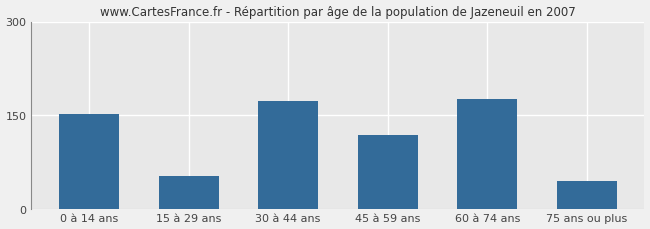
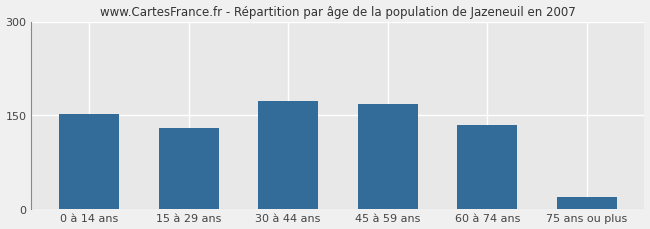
15 à 29 ans: 52 -> 130
45 à 59 ans: 118 -> 167
60 à 74 ans: 176 -> 134
75 ans ou plus: 44 -> 18
